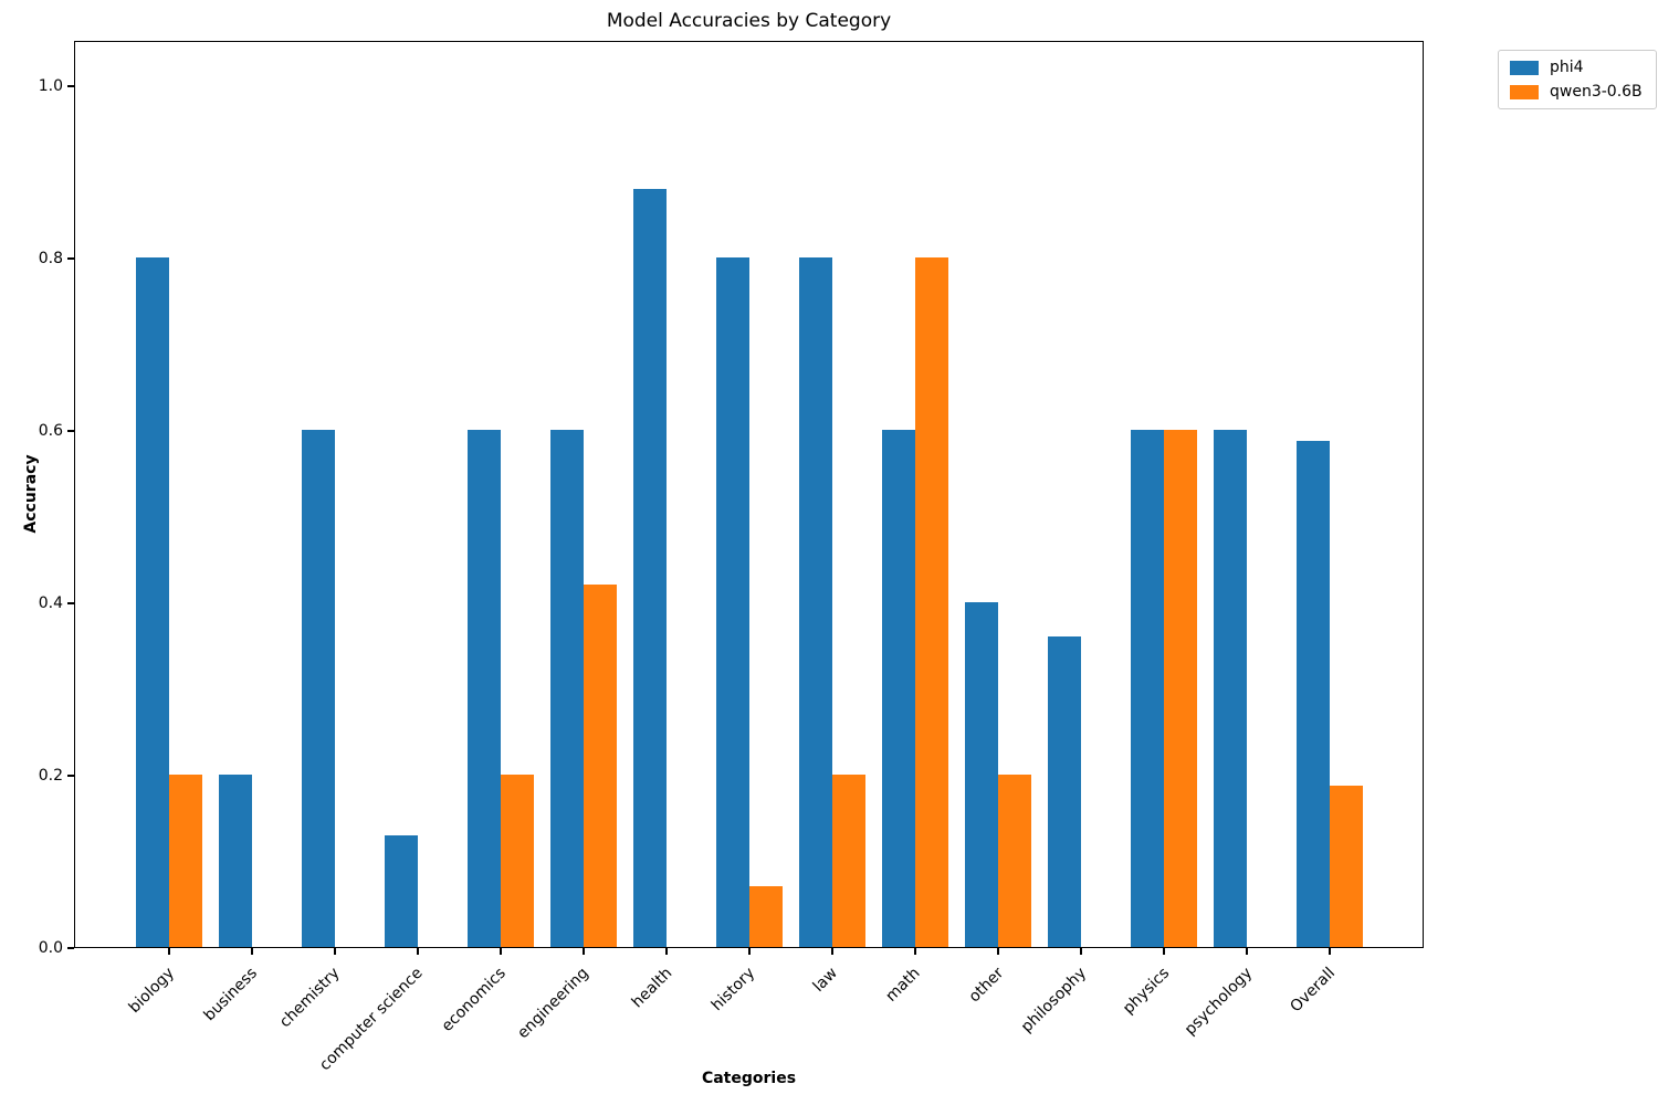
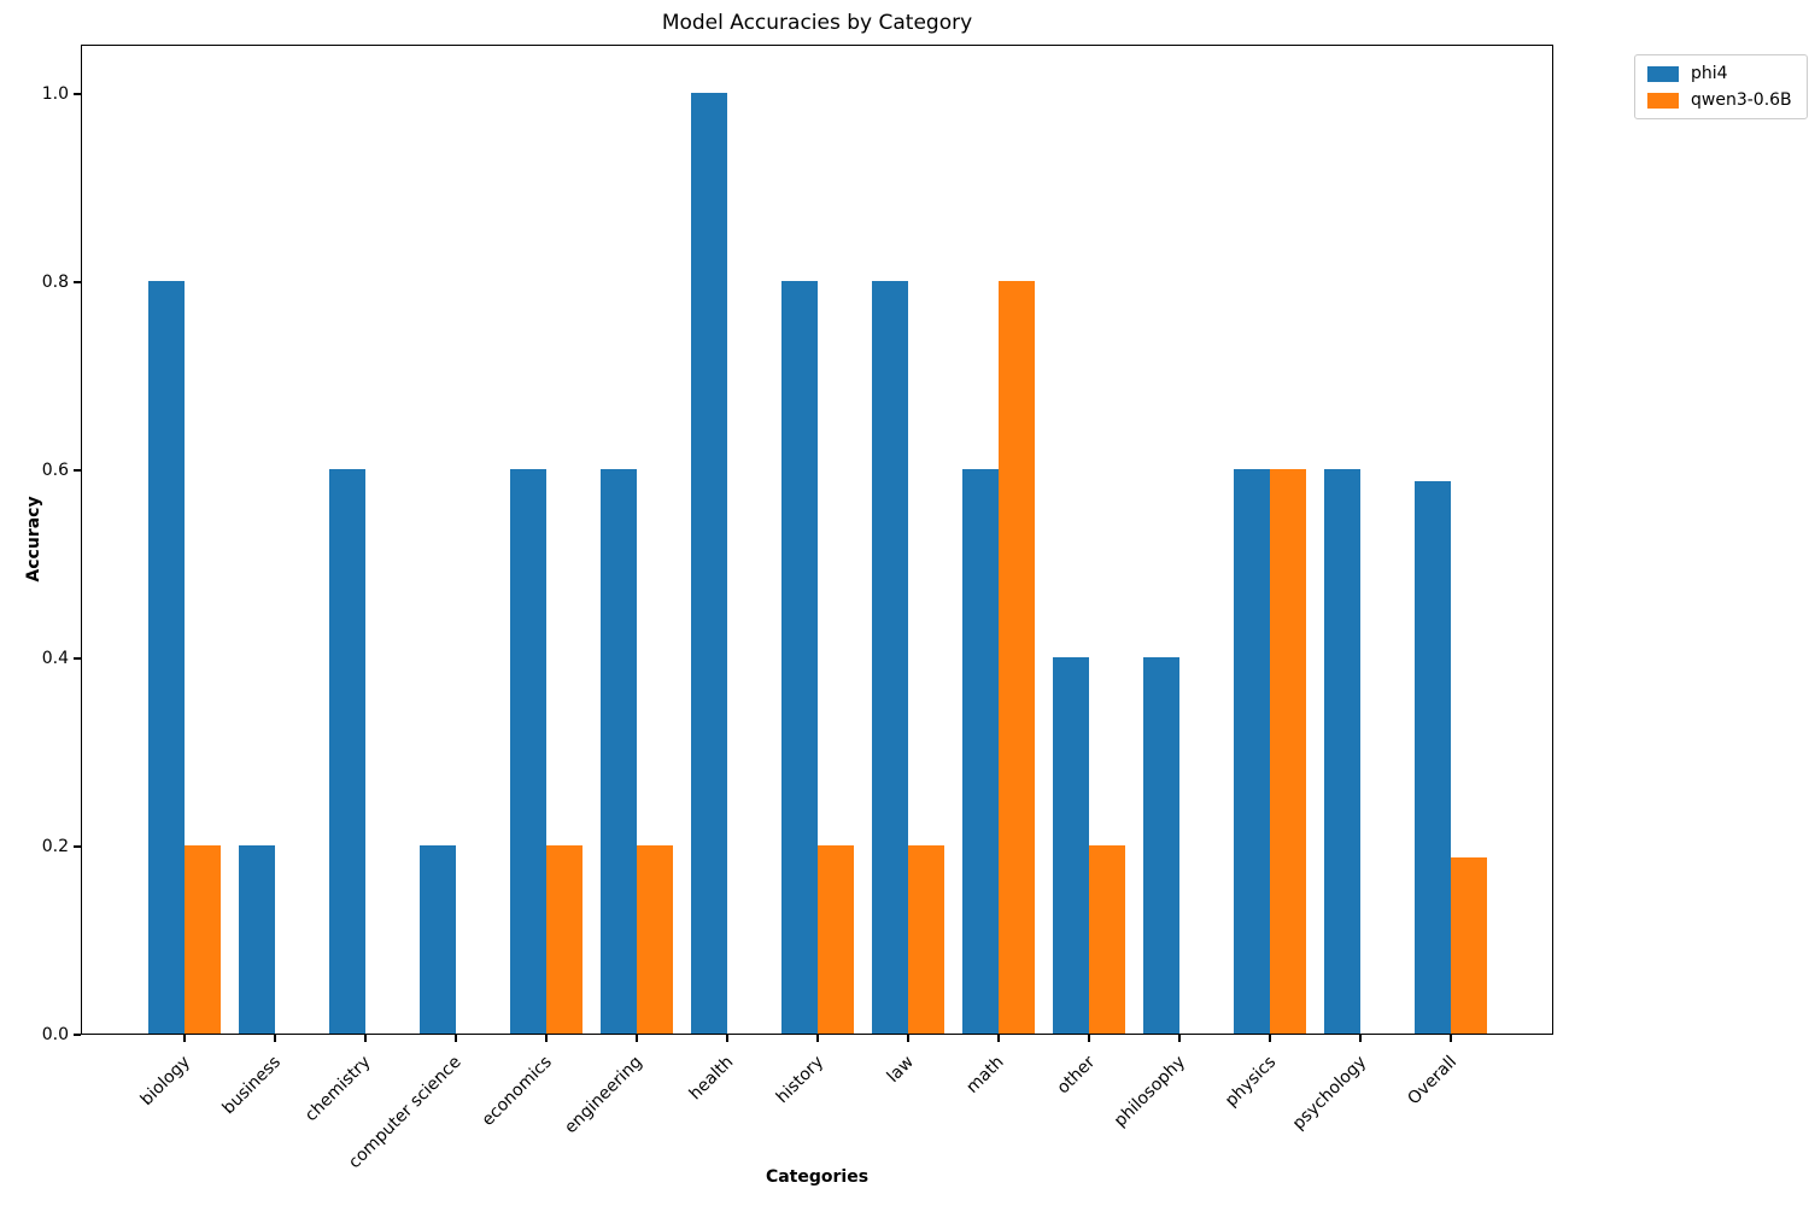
phi4/computer science: 0.13 -> 0.20
qwen3-0.6B/engineering: 0.42 -> 0.20
phi4/health: 0.88 -> 1.00
qwen3-0.6B/history: 0.07 -> 0.20
phi4/philosophy: 0.36 -> 0.40
